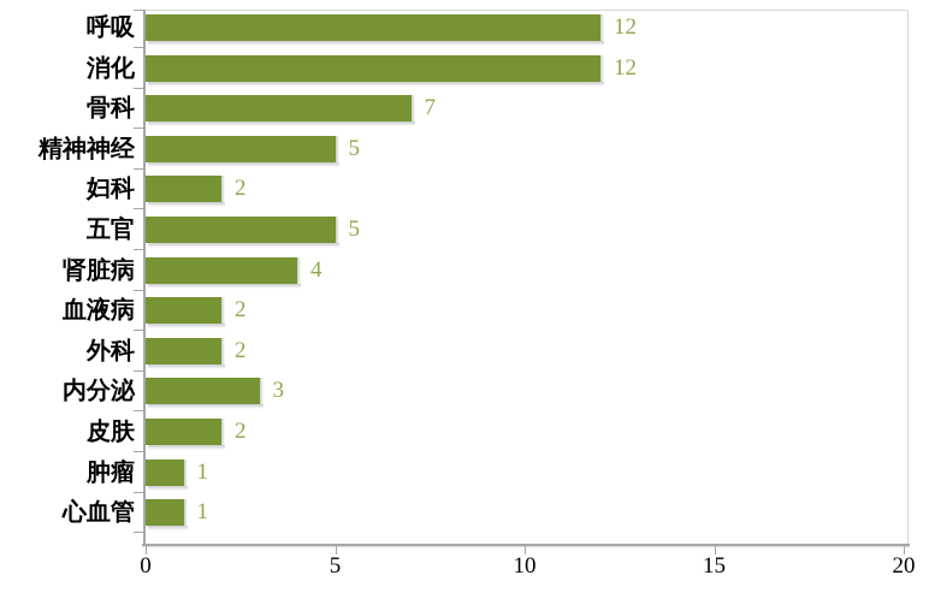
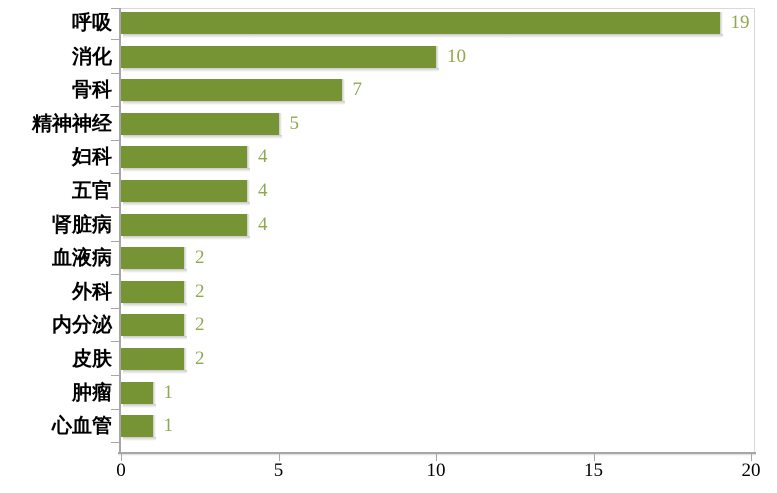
呼吸: 12 -> 19
消化: 12 -> 10
妇科: 2 -> 4
五官: 5 -> 4
内分泌: 3 -> 2
